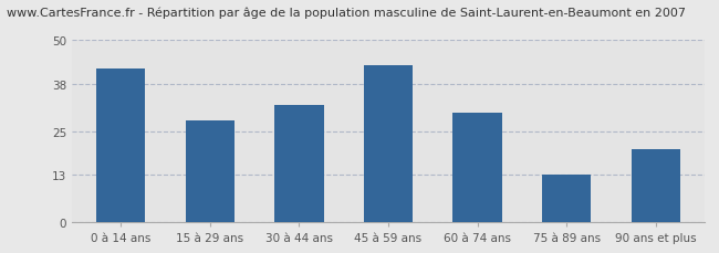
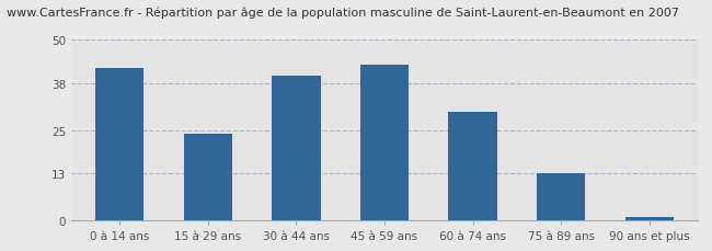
15 à 29 ans: 28 -> 24
30 à 44 ans: 32 -> 40
90 ans et plus: 20 -> 1
